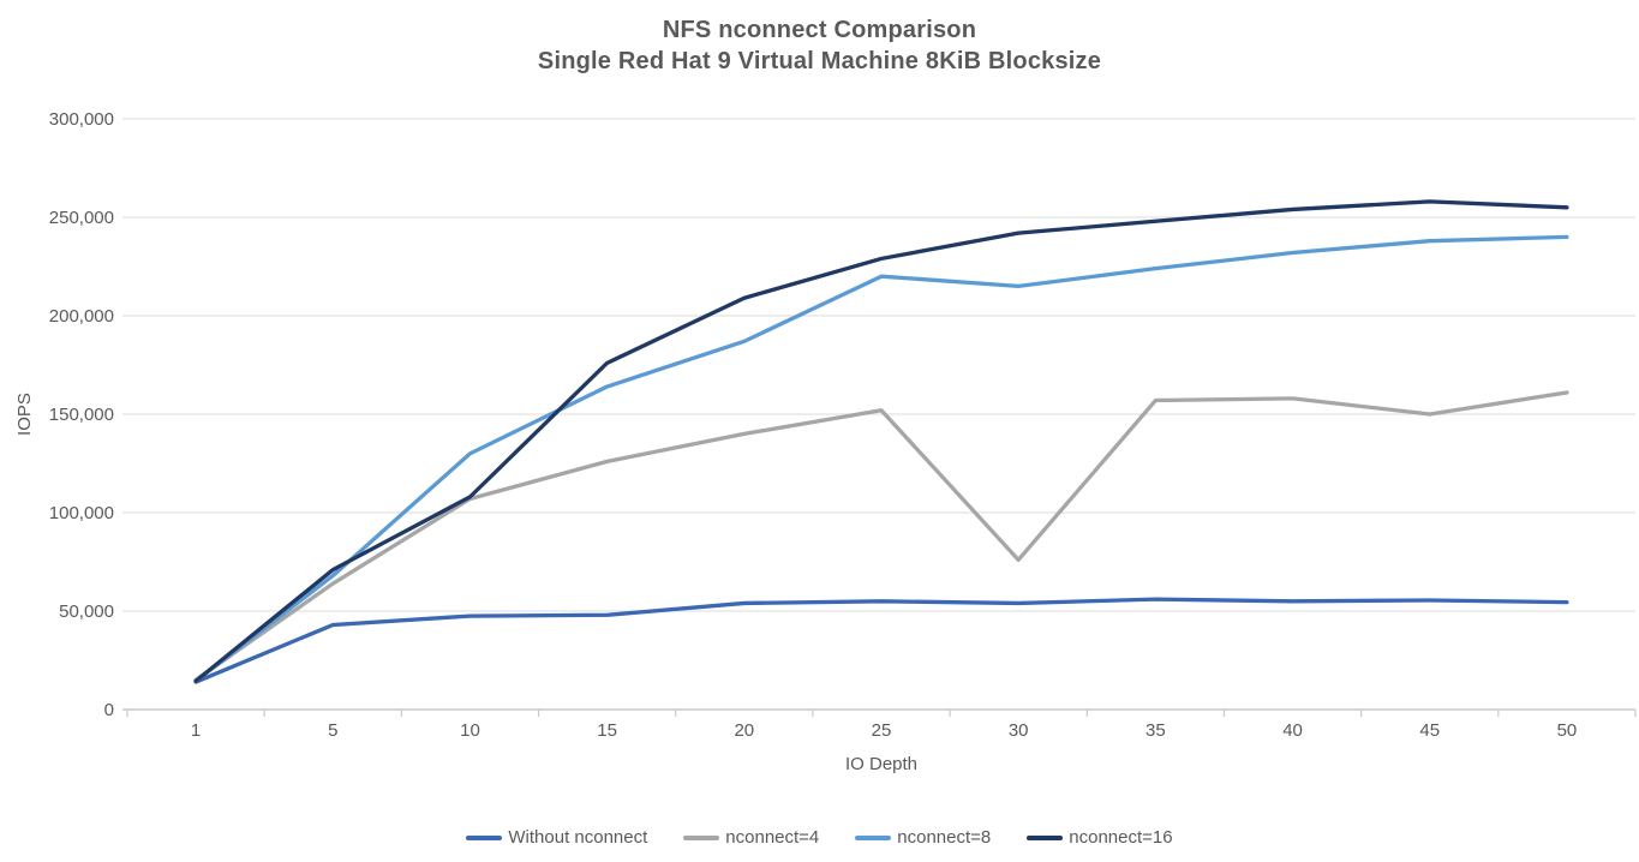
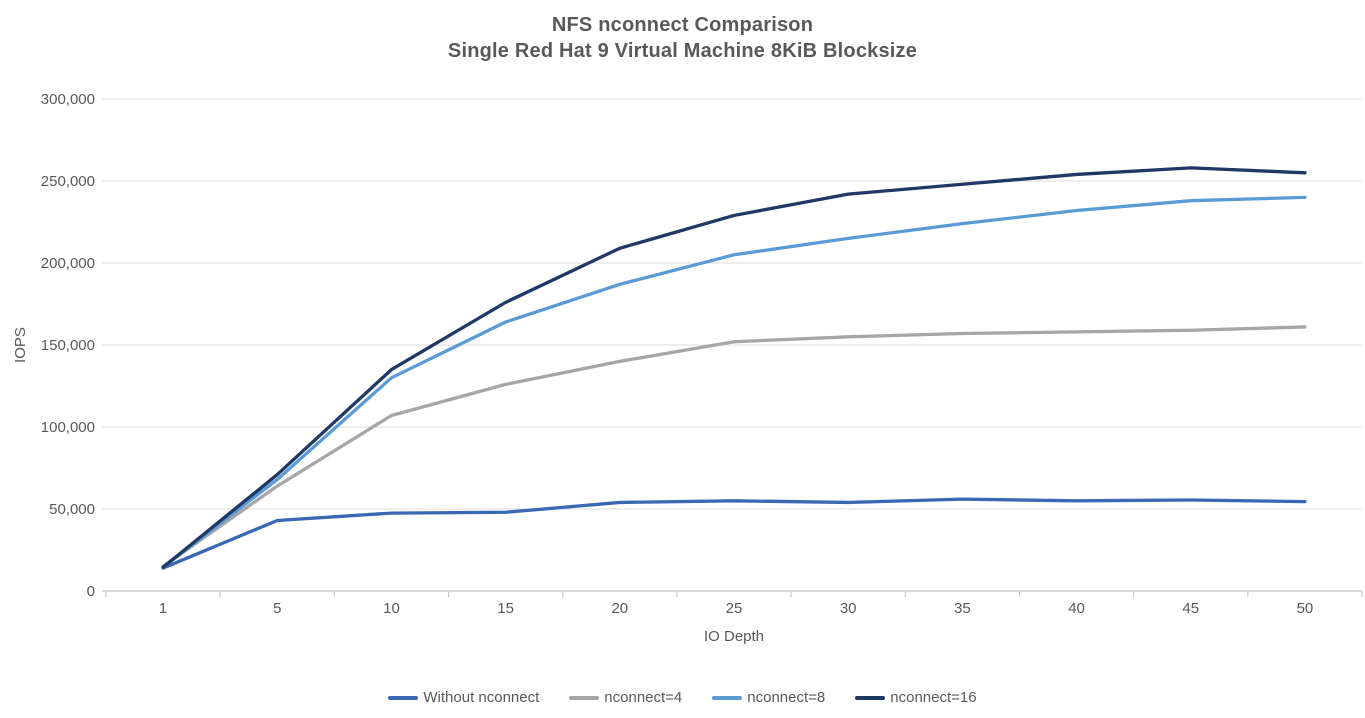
nconnect=16/10: 108000 -> 135000
nconnect=8/25: 220000 -> 205000
nconnect=4/30: 76000 -> 155000
nconnect=4/45: 150000 -> 159000
